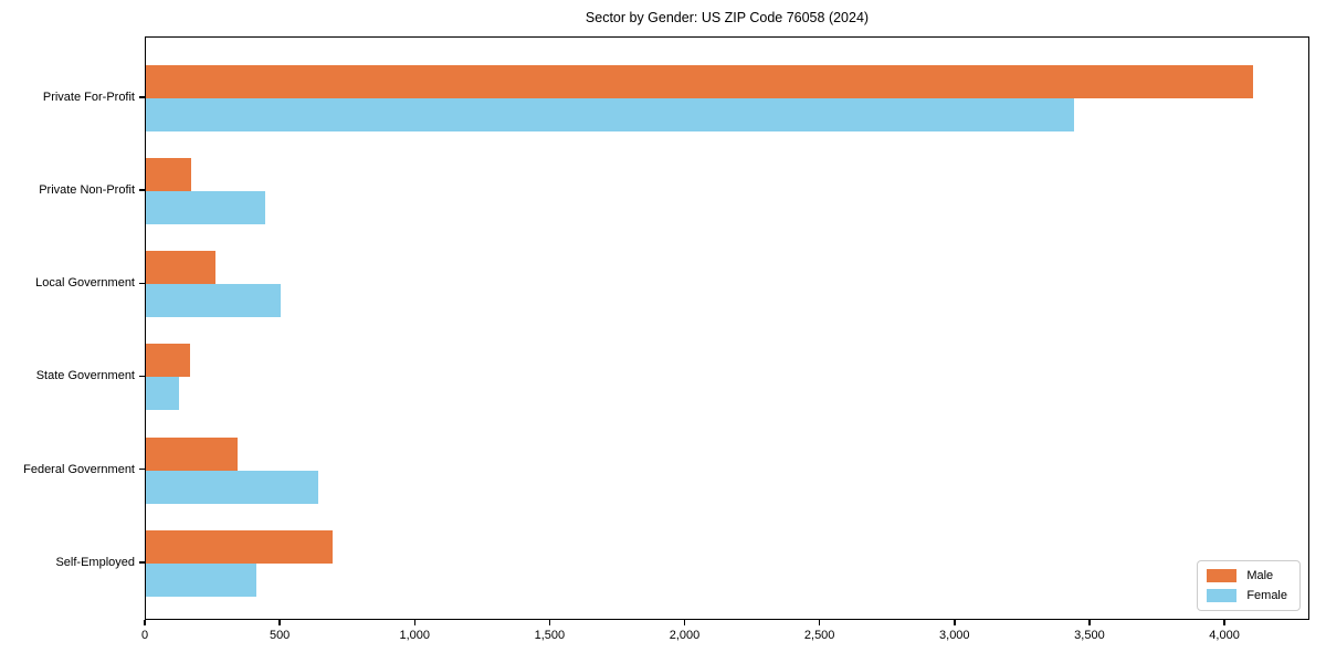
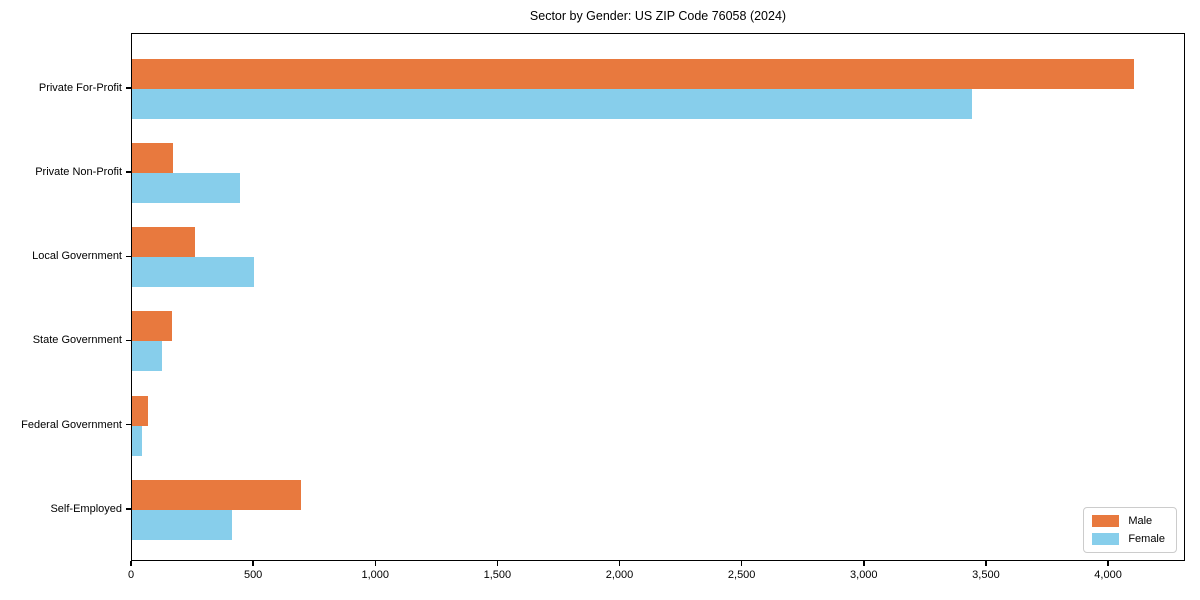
Male/Federal Government: 340 -> 60
Female/Federal Government: 640 -> 40
